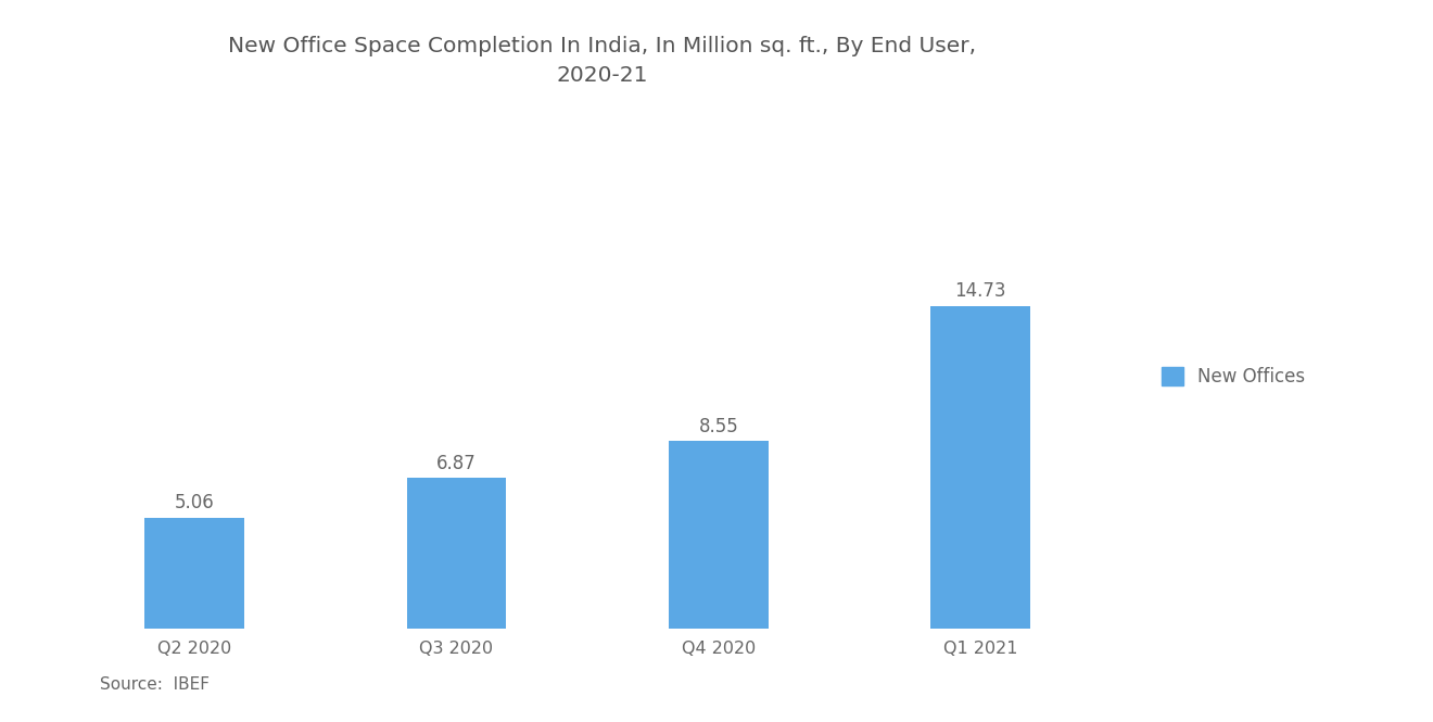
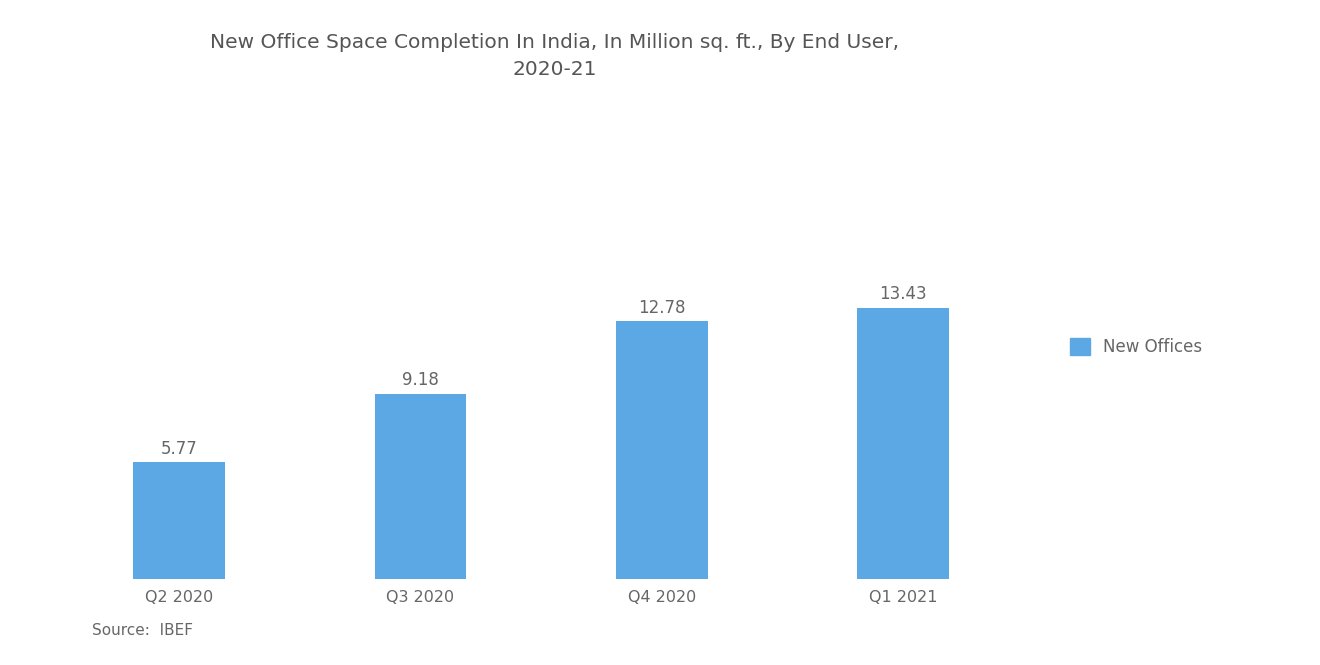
Q2 2020: 5.06 -> 5.77
Q3 2020: 6.87 -> 9.18
Q4 2020: 8.55 -> 12.78
Q1 2021: 14.73 -> 13.43
